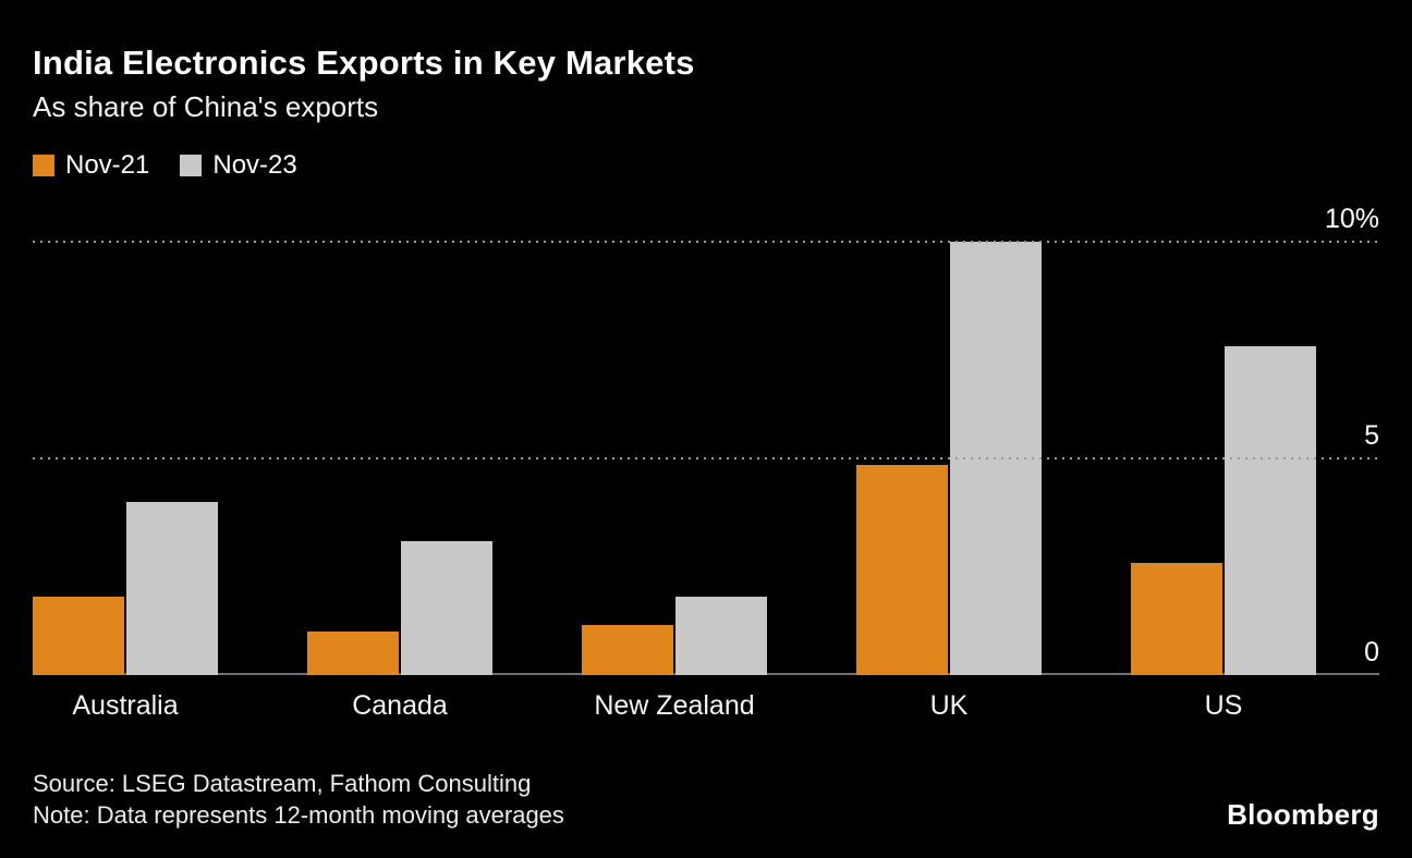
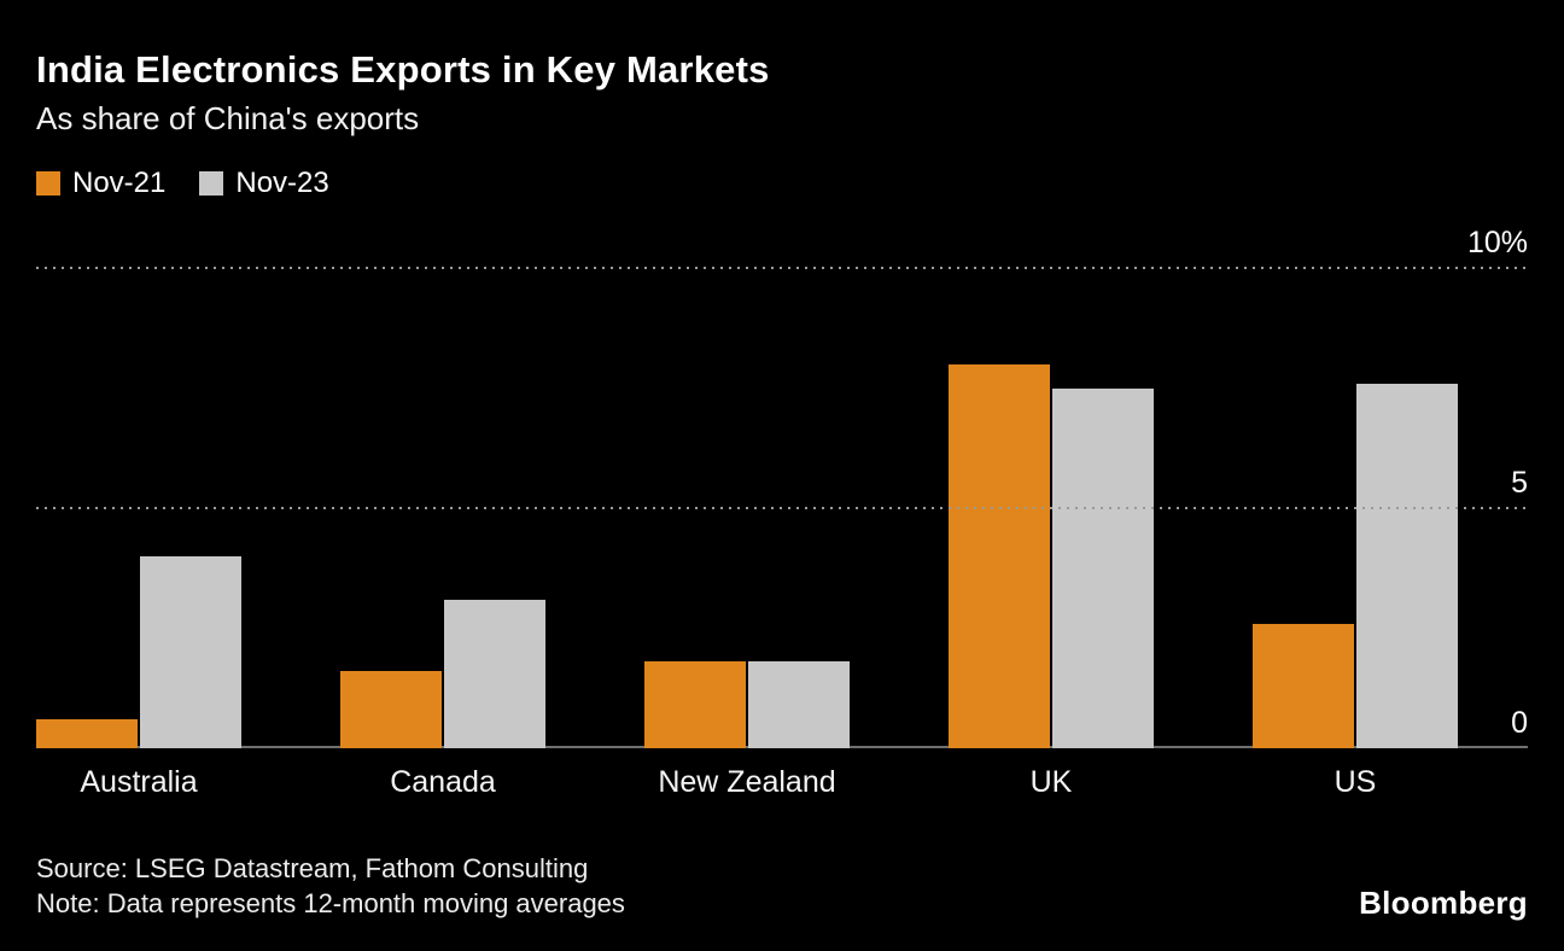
Nov-21/Australia: 1.8% -> 0.6%
Nov-21/Canada: 1.0% -> 1.6%
Nov-21/New Zealand: 1.1% -> 1.8%
Nov-21/UK: 4.8% -> 8.0%
Nov-23/UK: 10.0% -> 7.5%
